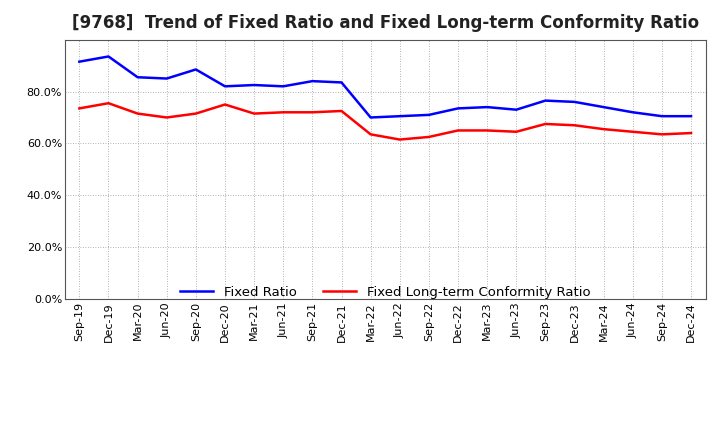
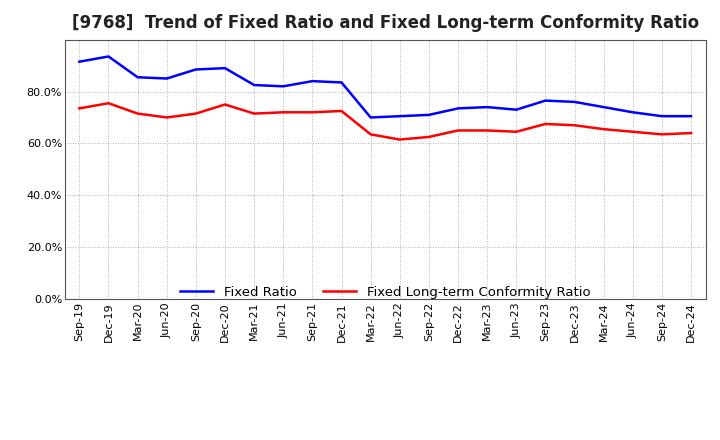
Fixed Ratio/Dec-20: 82.0% -> 89.0%
